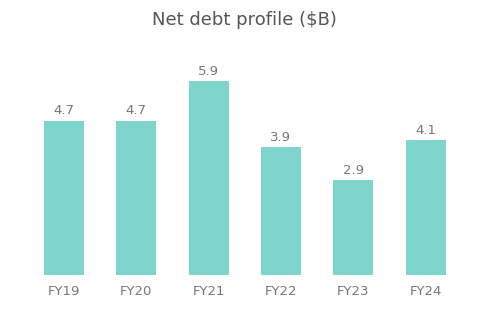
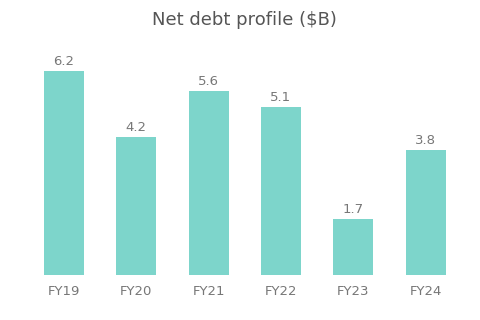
FY19: 4.7 -> 6.2
FY20: 4.7 -> 4.2
FY21: 5.9 -> 5.6
FY22: 3.9 -> 5.1
FY23: 2.9 -> 1.7
FY24: 4.1 -> 3.8
